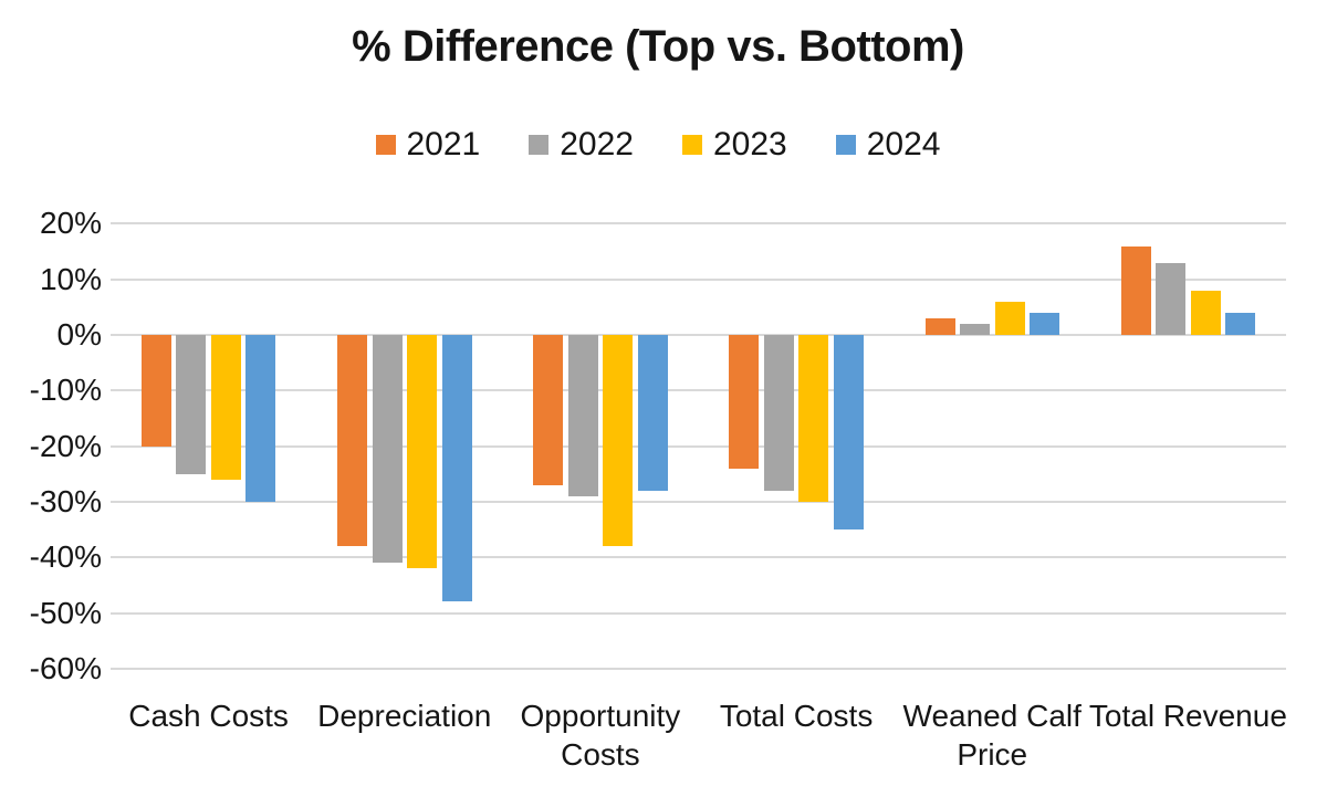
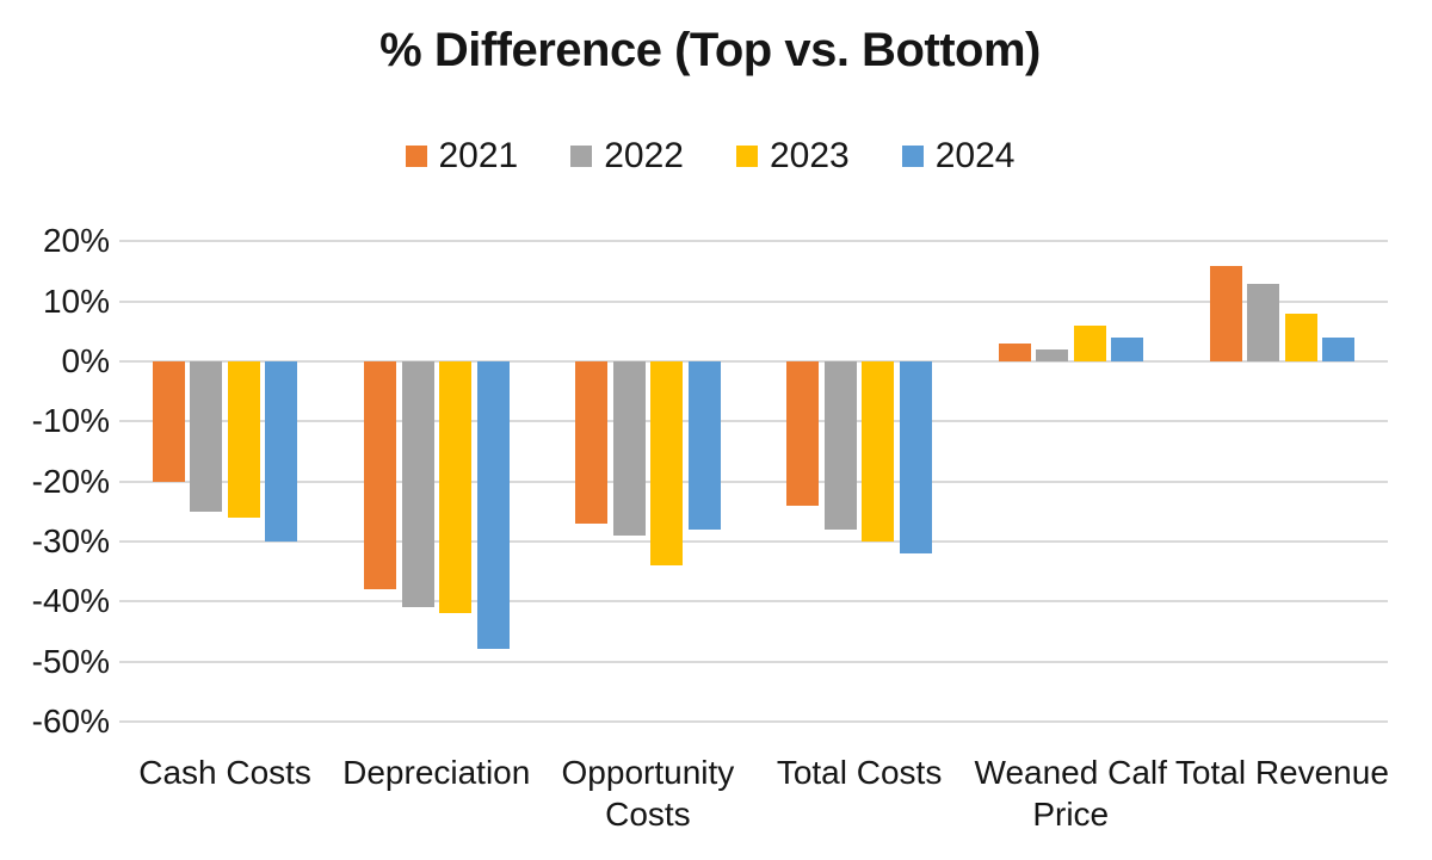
2023/Opportunity Costs: -38% -> -34%
2024/Total Costs: -35% -> -32%
